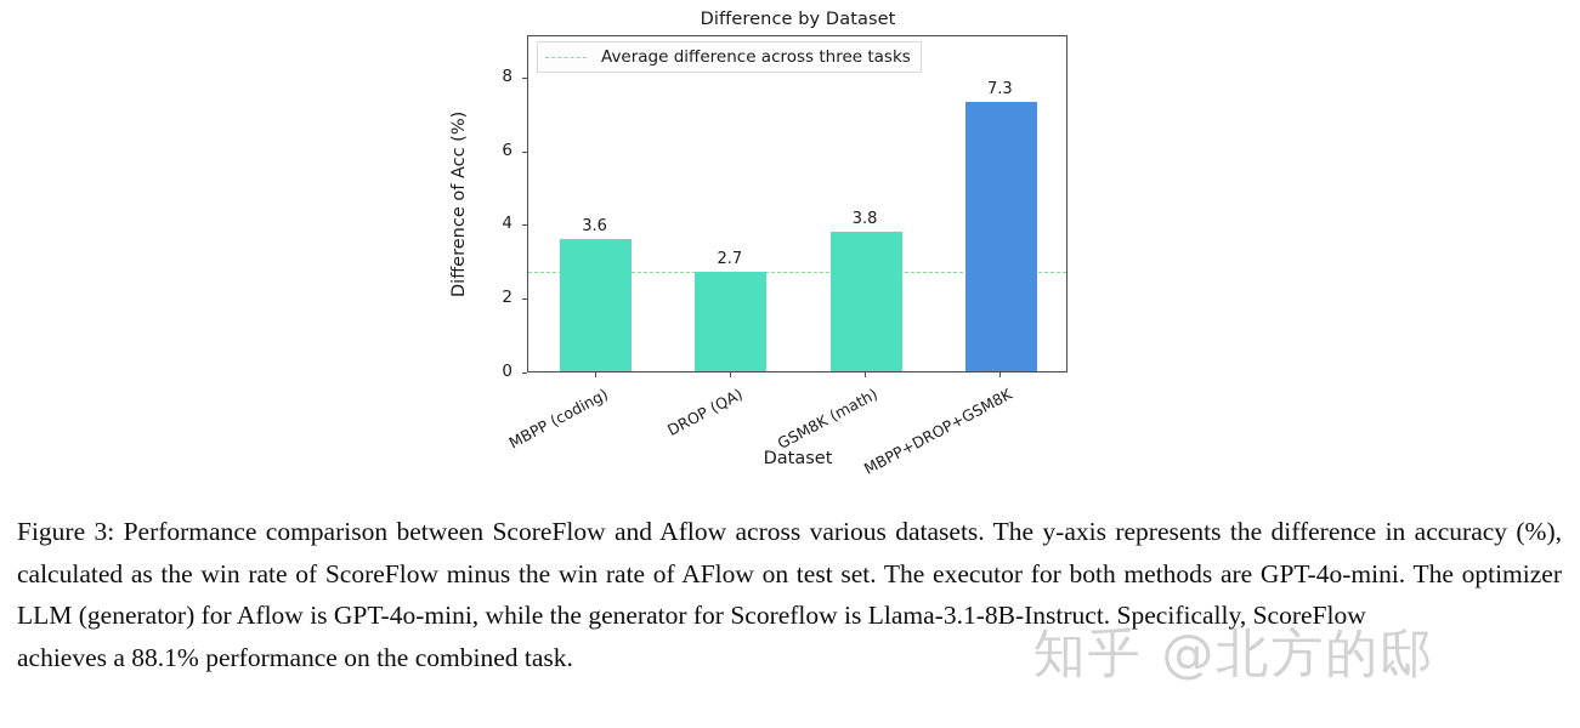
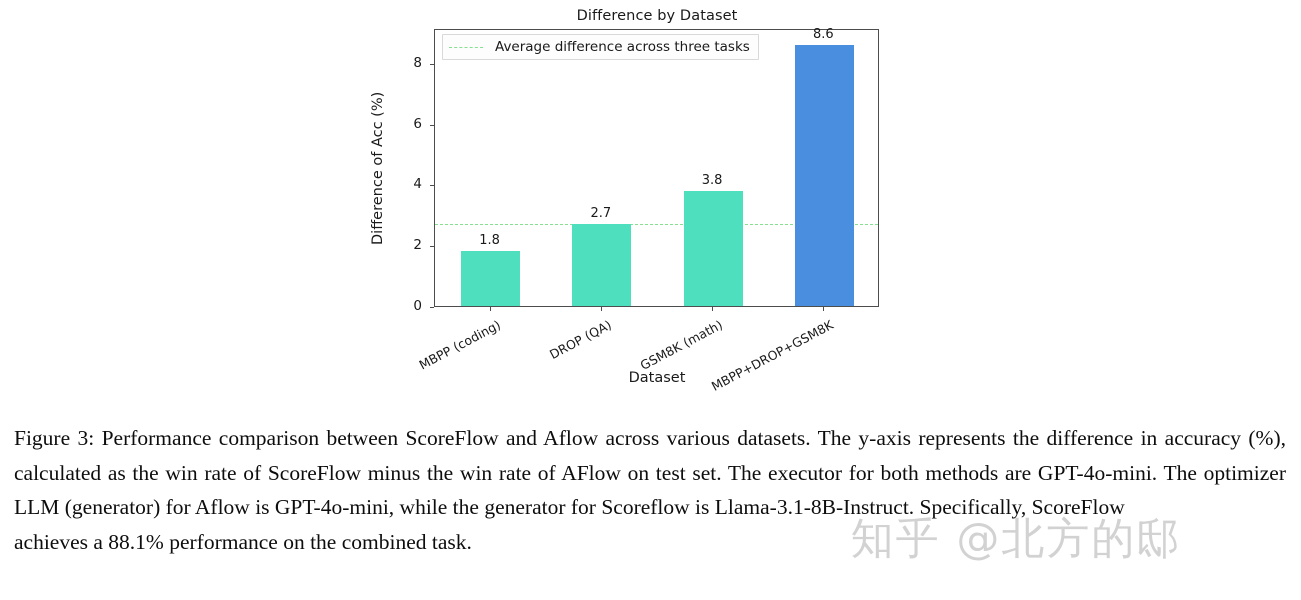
MBPP (coding): 3.6 -> 1.8
MBPP+DROP+GSM8K: 7.3 -> 8.6
